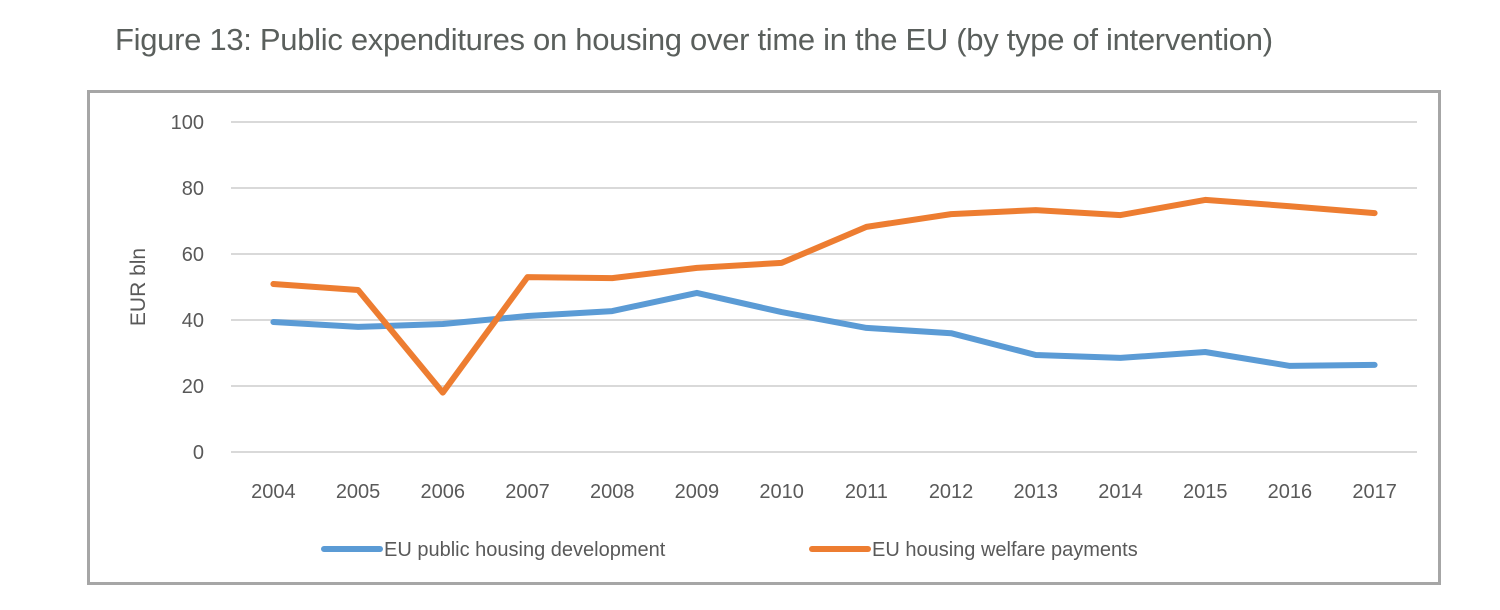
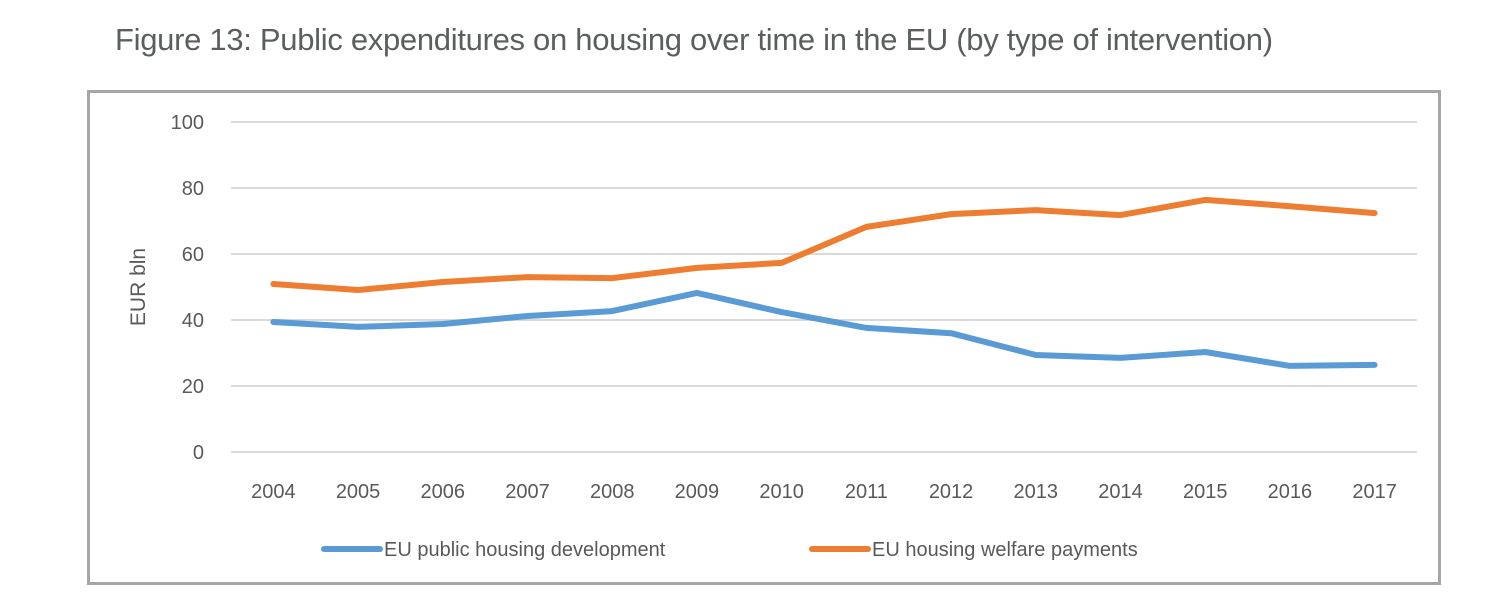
EU housing welfare payments/2006: 18 -> 52
